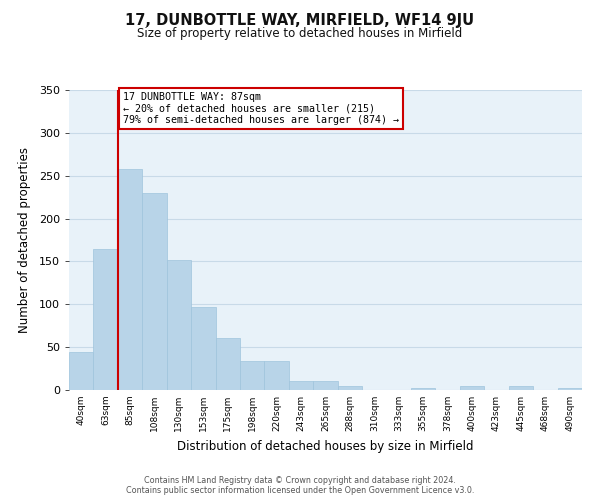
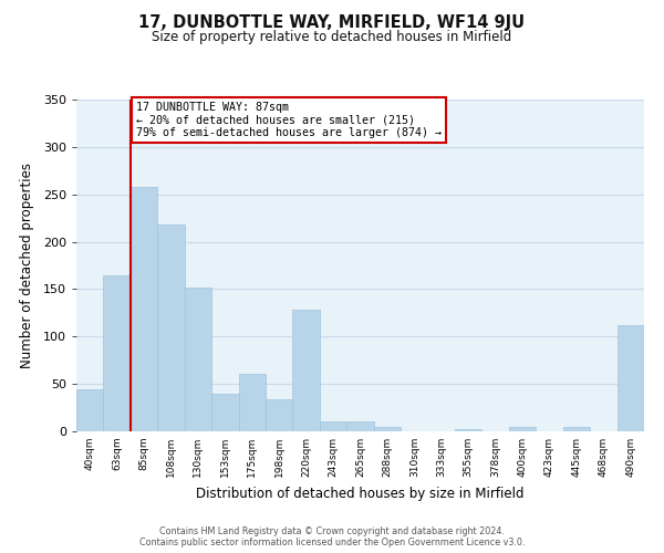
108sqm: 230 -> 218
153sqm: 97 -> 40
220sqm: 34 -> 128
490sqm: 2 -> 112
